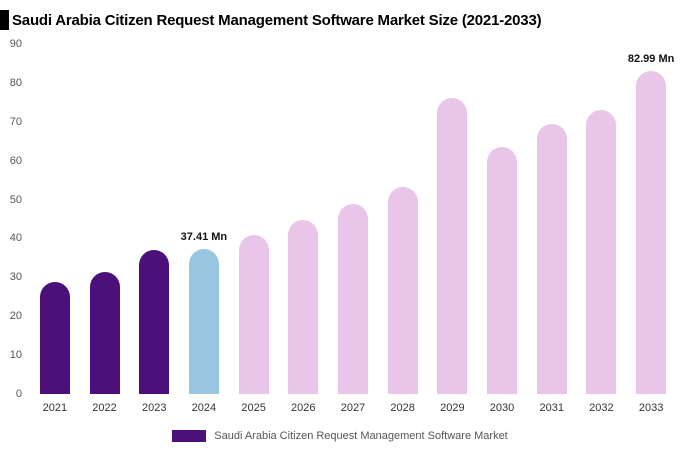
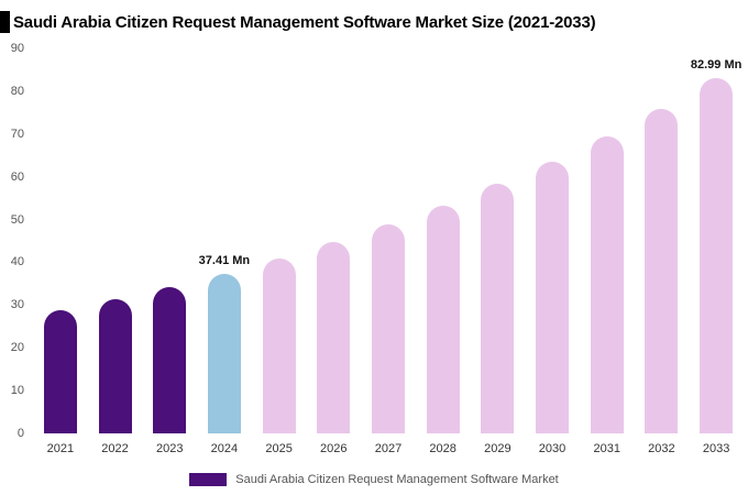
2023: 37 -> 34
2029: 76 -> 58
2032: 73 -> 76
